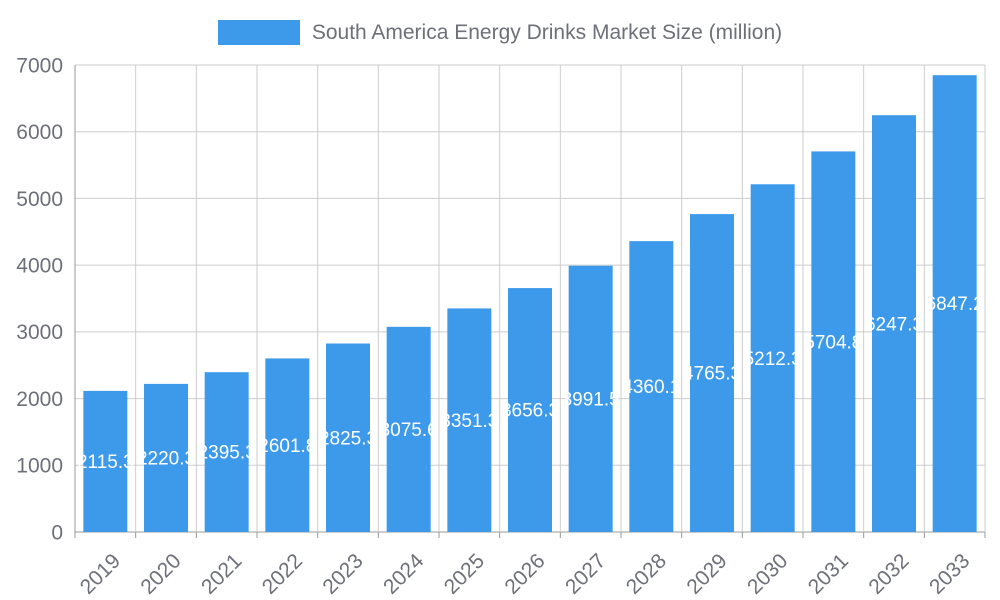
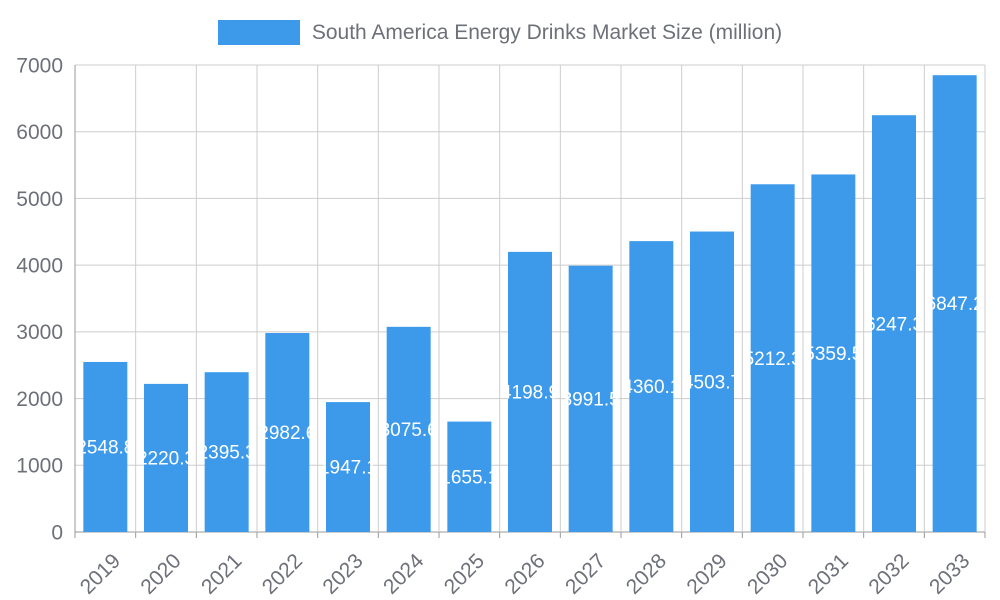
2019: 2115.3 -> 2548.8
2022: 2601.8 -> 2982.6
2023: 2825.3 -> 1947.1
2025: 3351.3 -> 1655.1
2026: 3656.3 -> 4198.9
2029: 4765.3 -> 4503.7
2031: 5704.8 -> 5359.5
